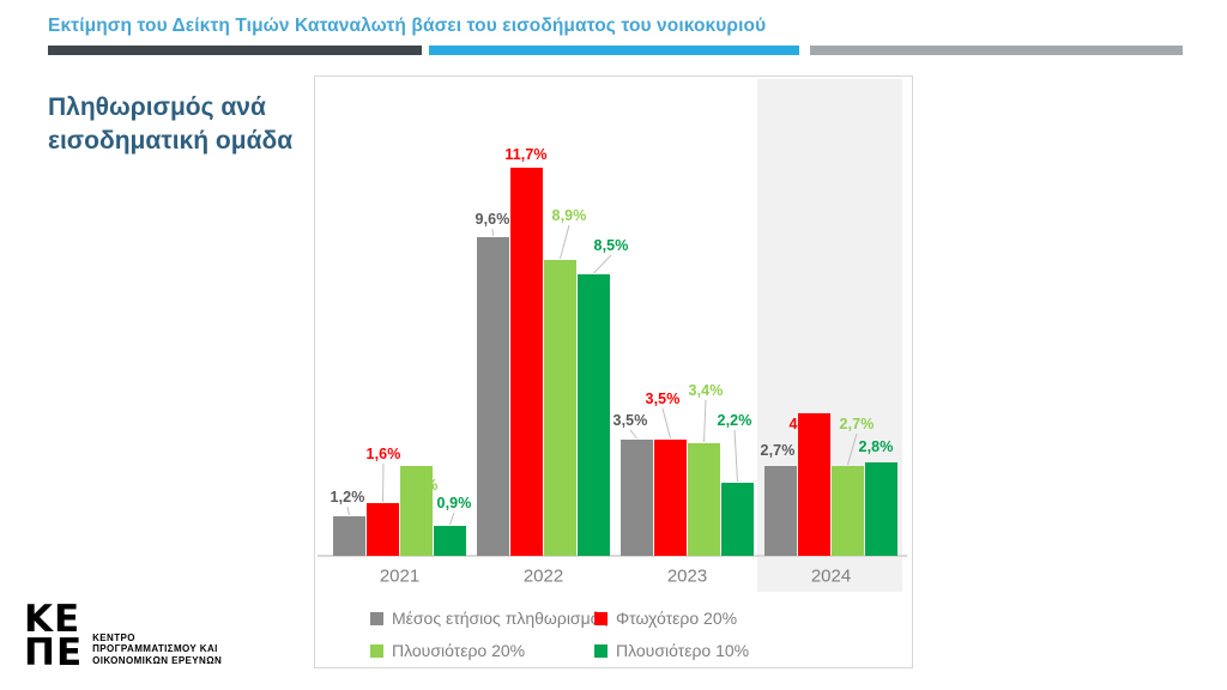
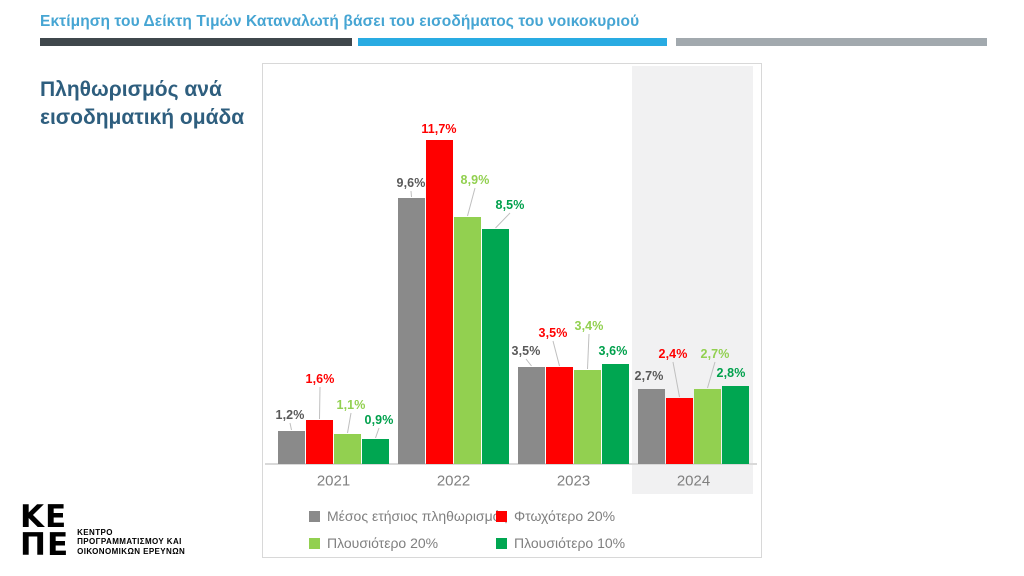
Πλουσιότερο 20%/2021: 2,7% -> 1,1%
Πλουσιότερο 10%/2023: 2,2% -> 3,6%
Φτωχότερο 20%/2024: 4,3% -> 2,4%
